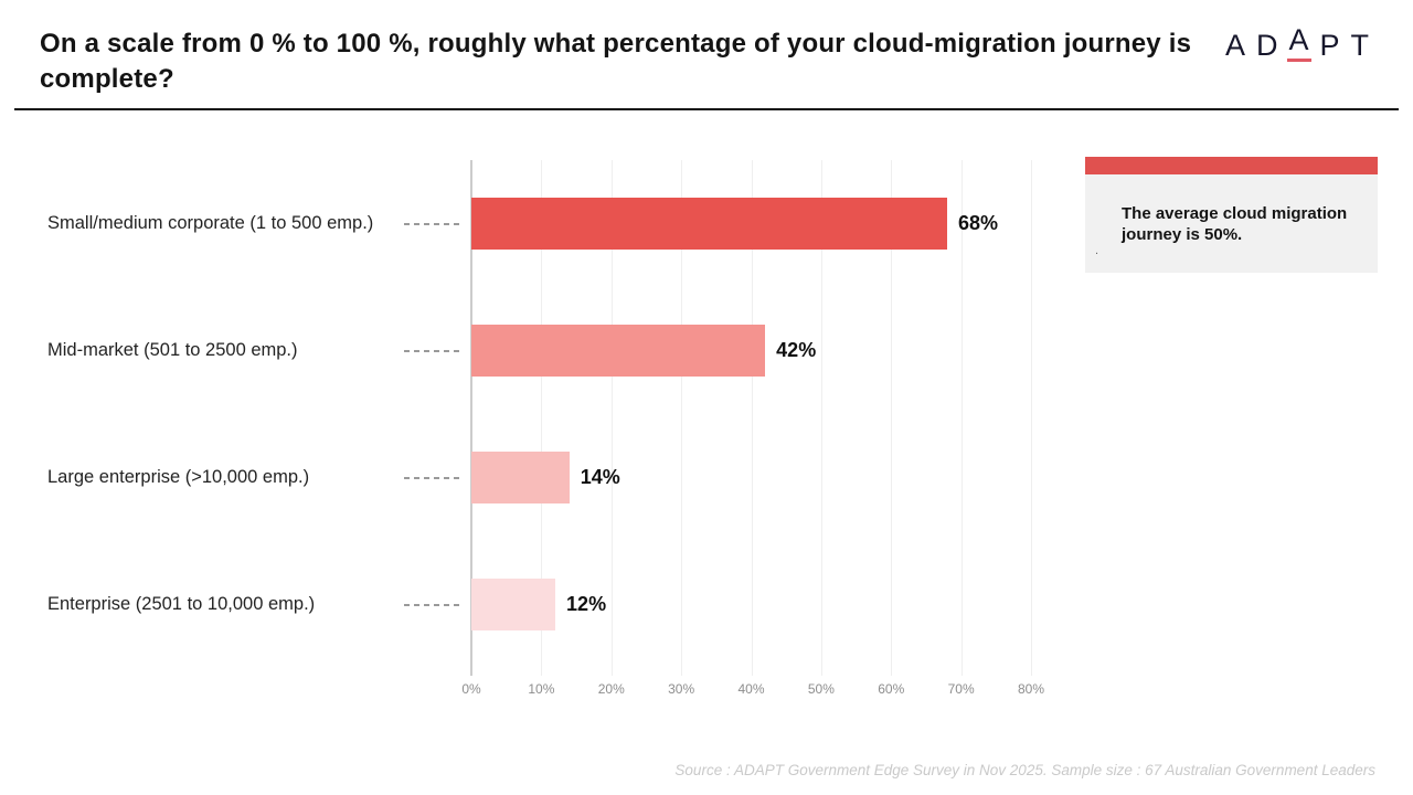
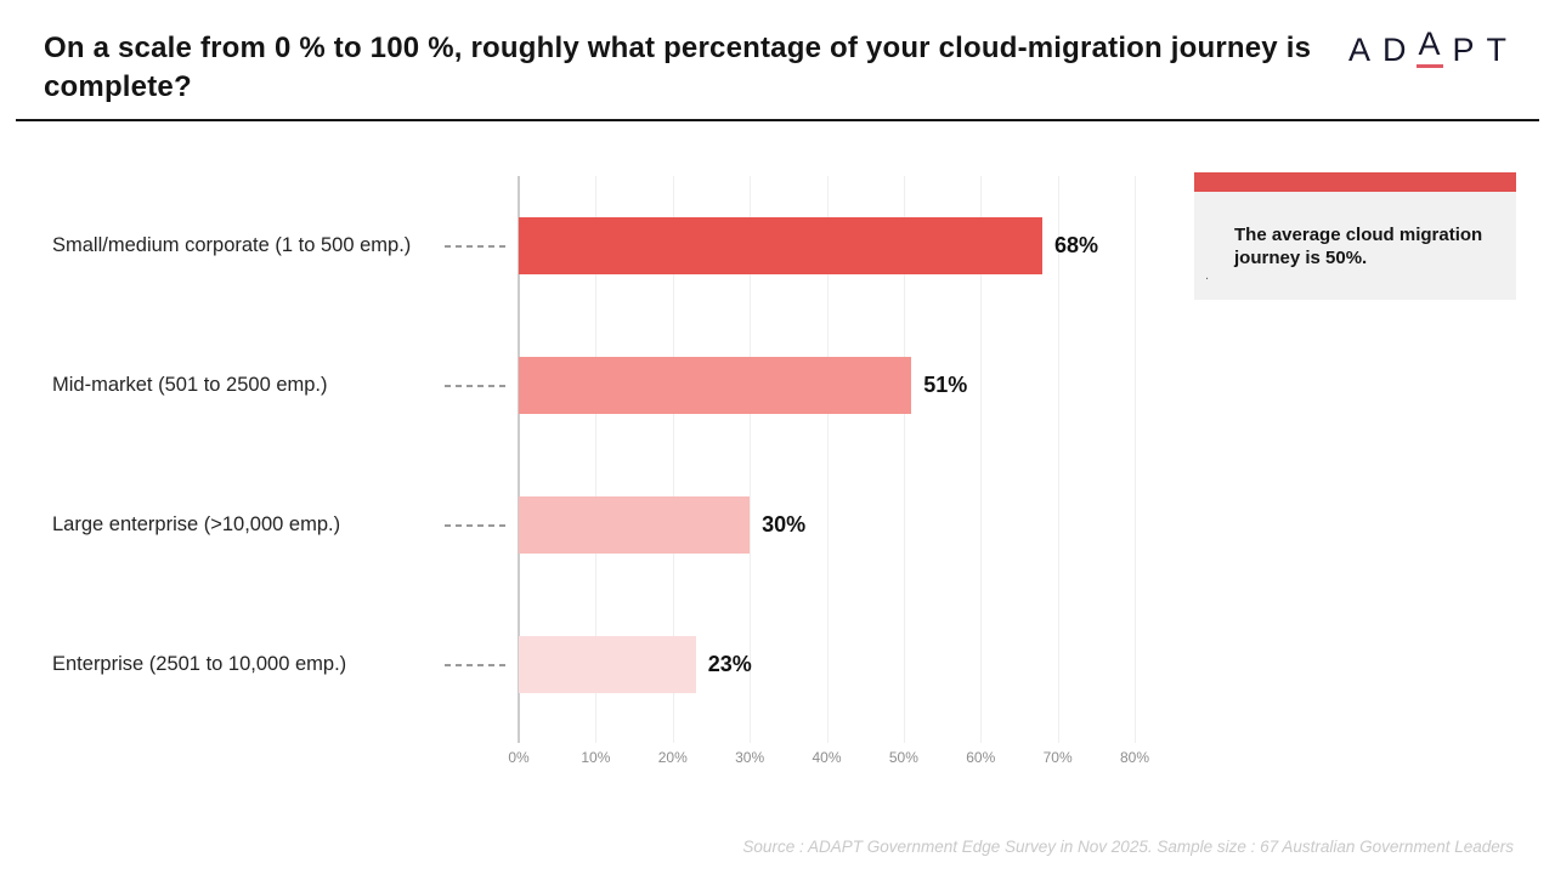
Mid-market (501 to 2500 emp.): 42% -> 51%
Large enterprise (>10,000 emp.): 14% -> 30%
Enterprise (2501 to 10,000 emp.): 12% -> 23%
